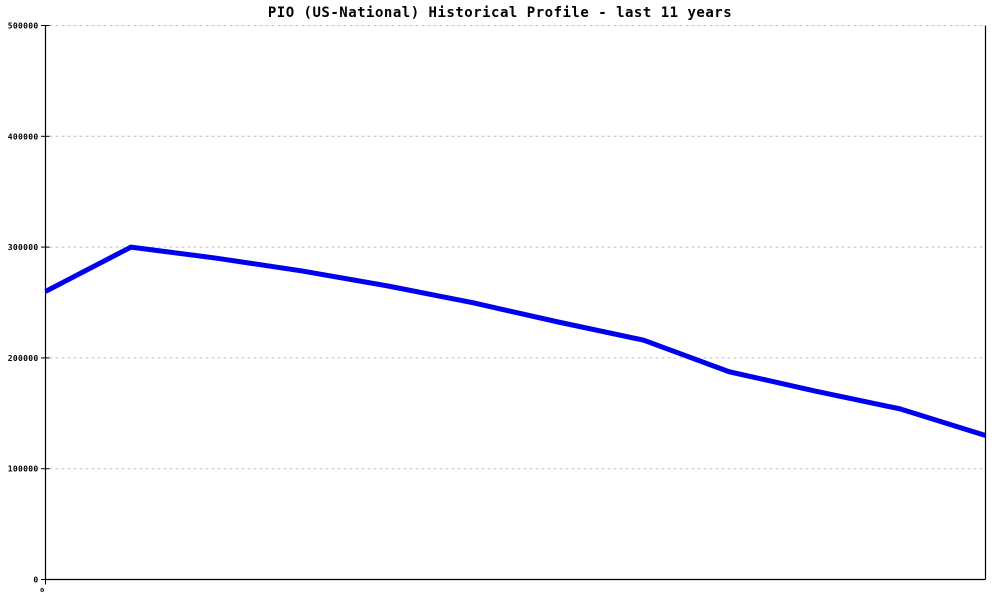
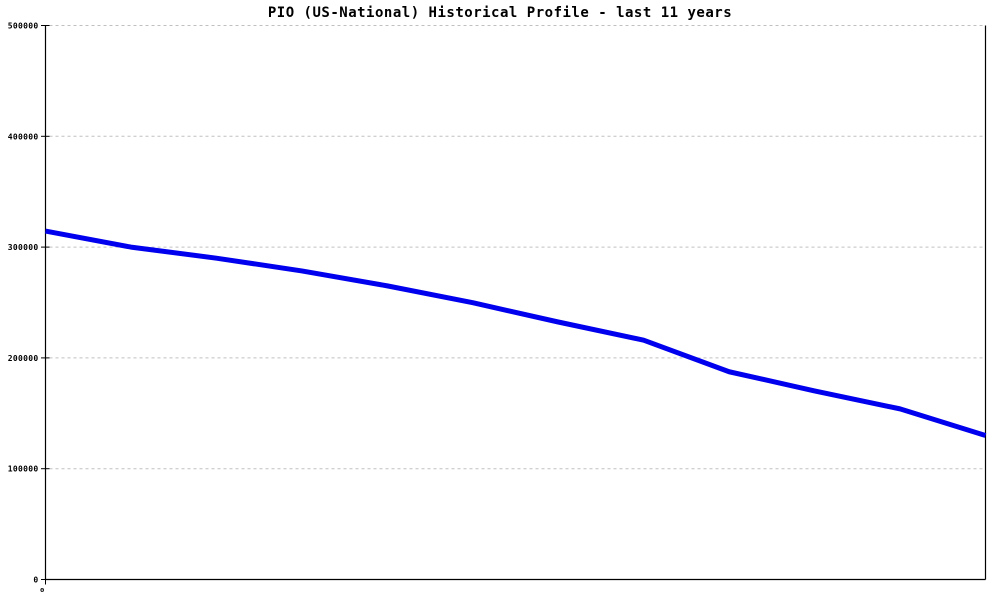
0: 260000 -> 314000
